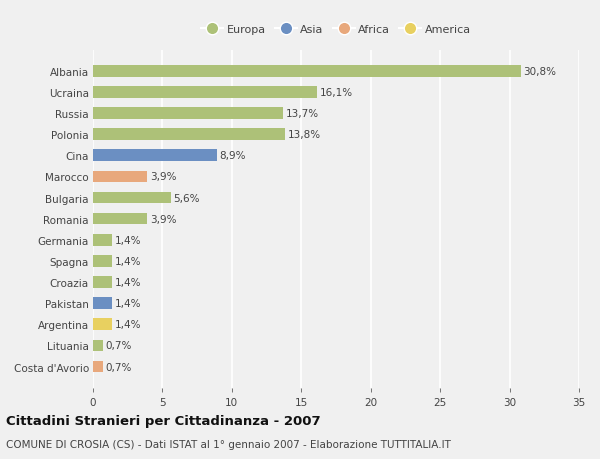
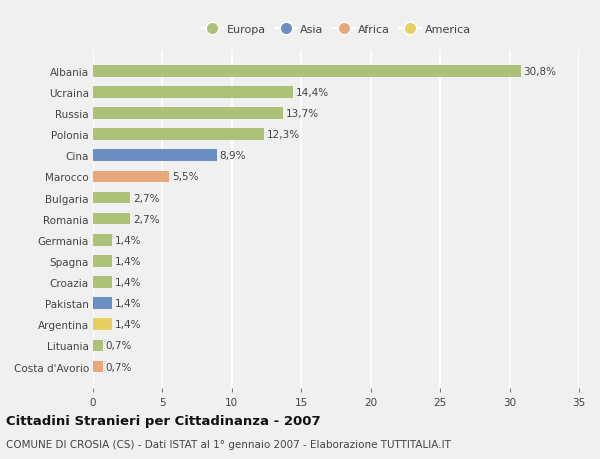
Ucraina: 16,1% -> 14,4%
Polonia: 13,8% -> 12,3%
Marocco: 3,9% -> 5,5%
Bulgaria: 5,6% -> 2,7%
Romania: 3,9% -> 2,7%
